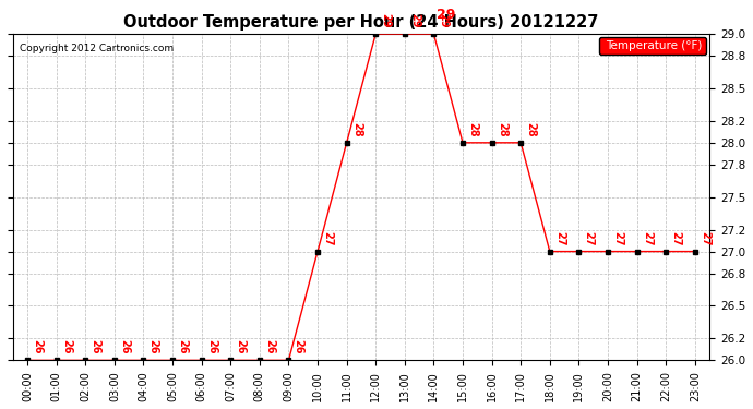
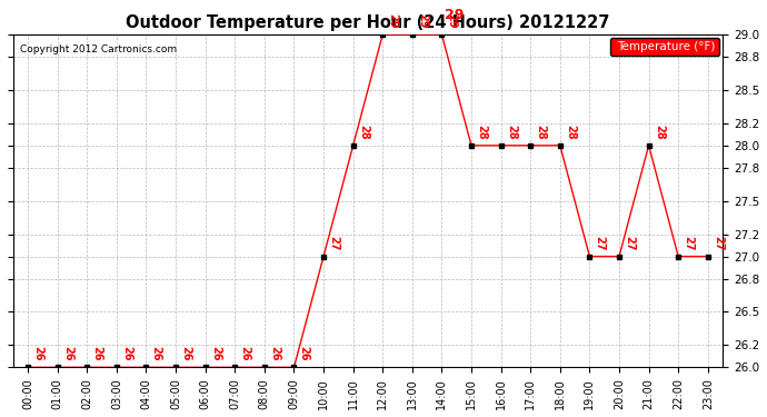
18:00: 27 -> 28
21:00: 27 -> 28
